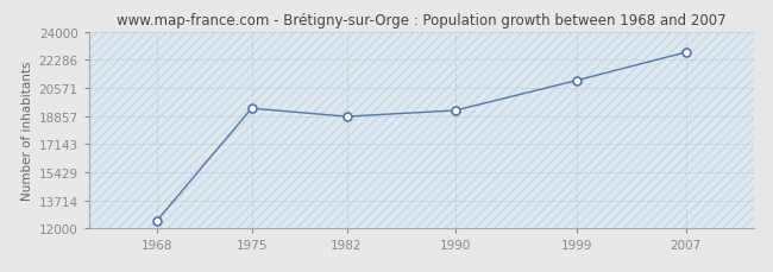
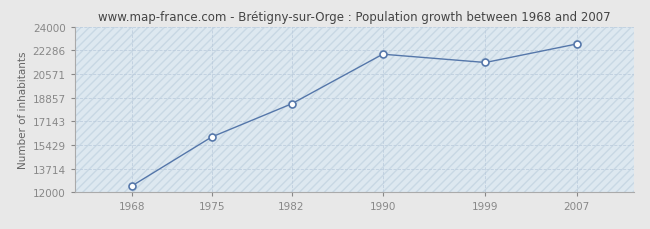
1975: 19300 -> 16000
1982: 18800 -> 18400
1990: 19200 -> 22000
1999: 21000 -> 21400
